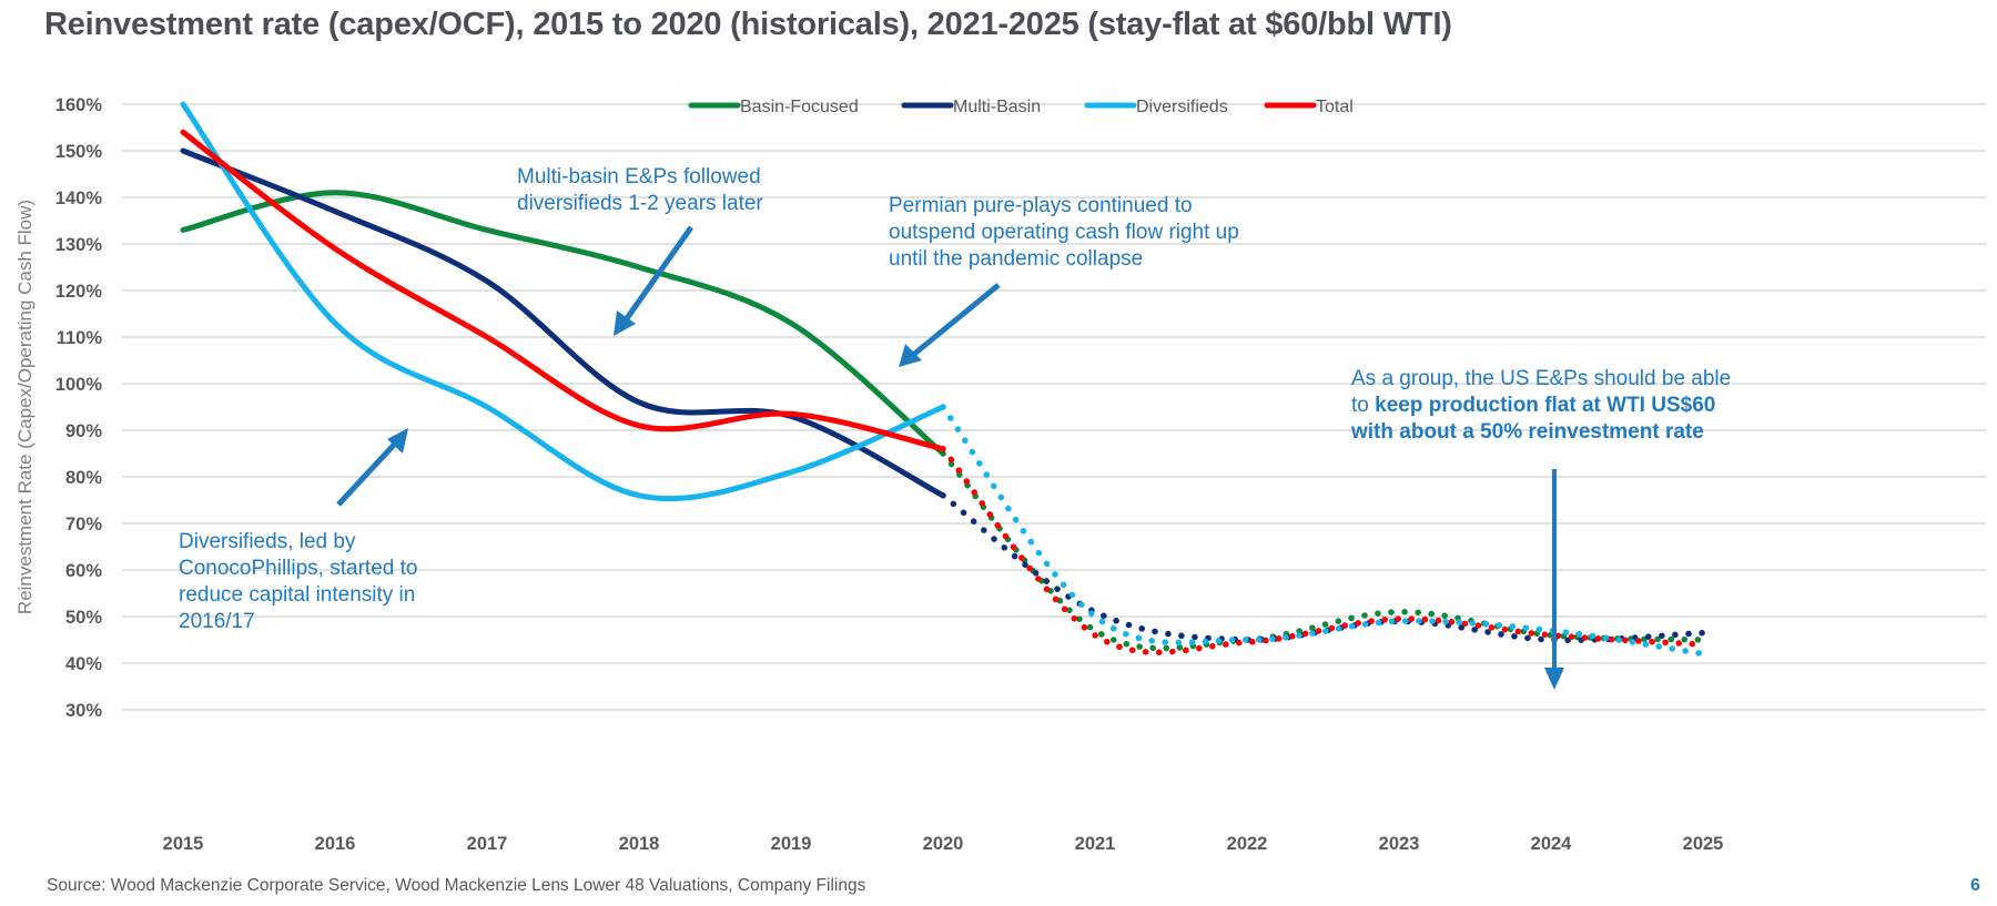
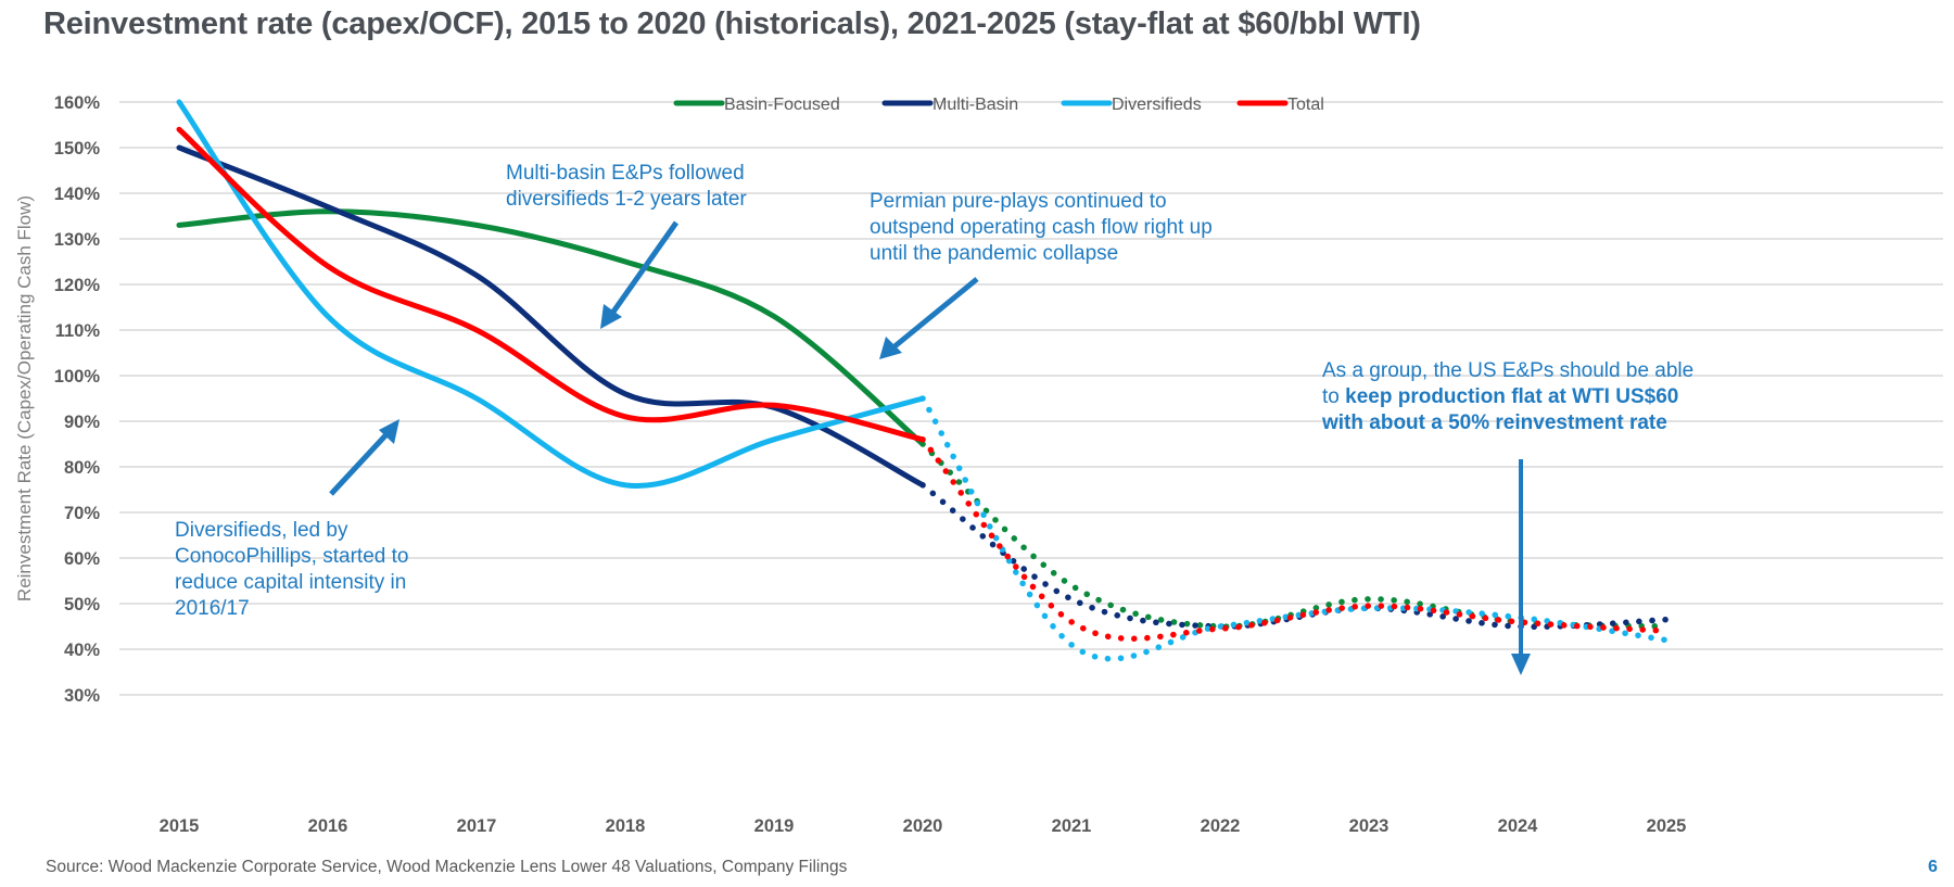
Basin-Focused/2016: 141% -> 136%
Total/2016: 129% -> 124%
Diversifieds/2019: 81% -> 86%
Basin-Focused/2021: 47% -> 54%
Diversifieds/2021: 50% -> 41%
